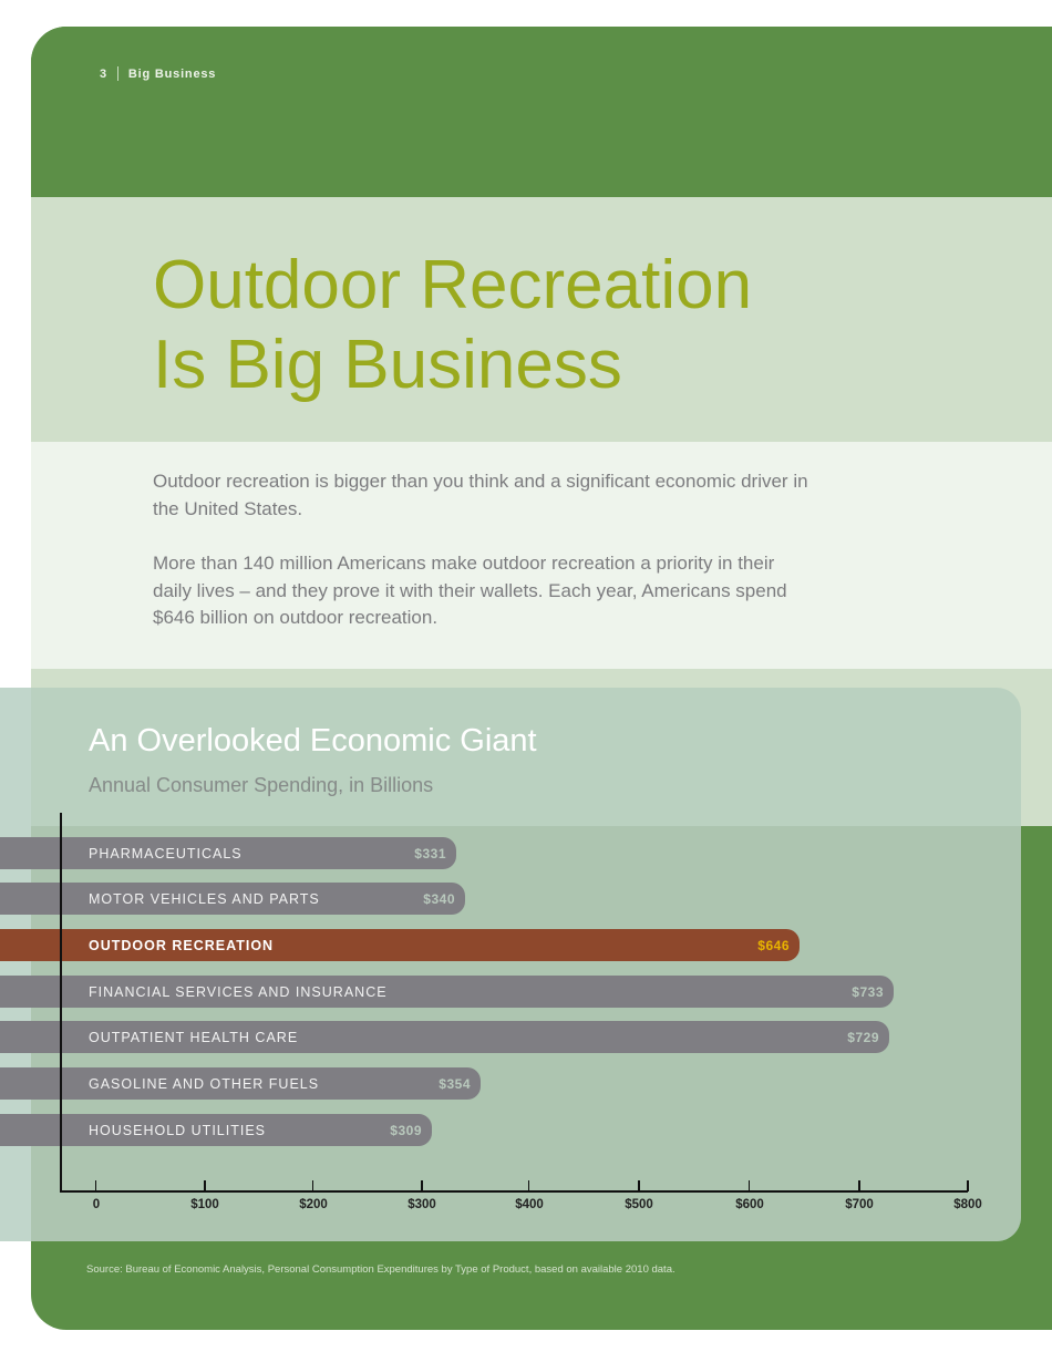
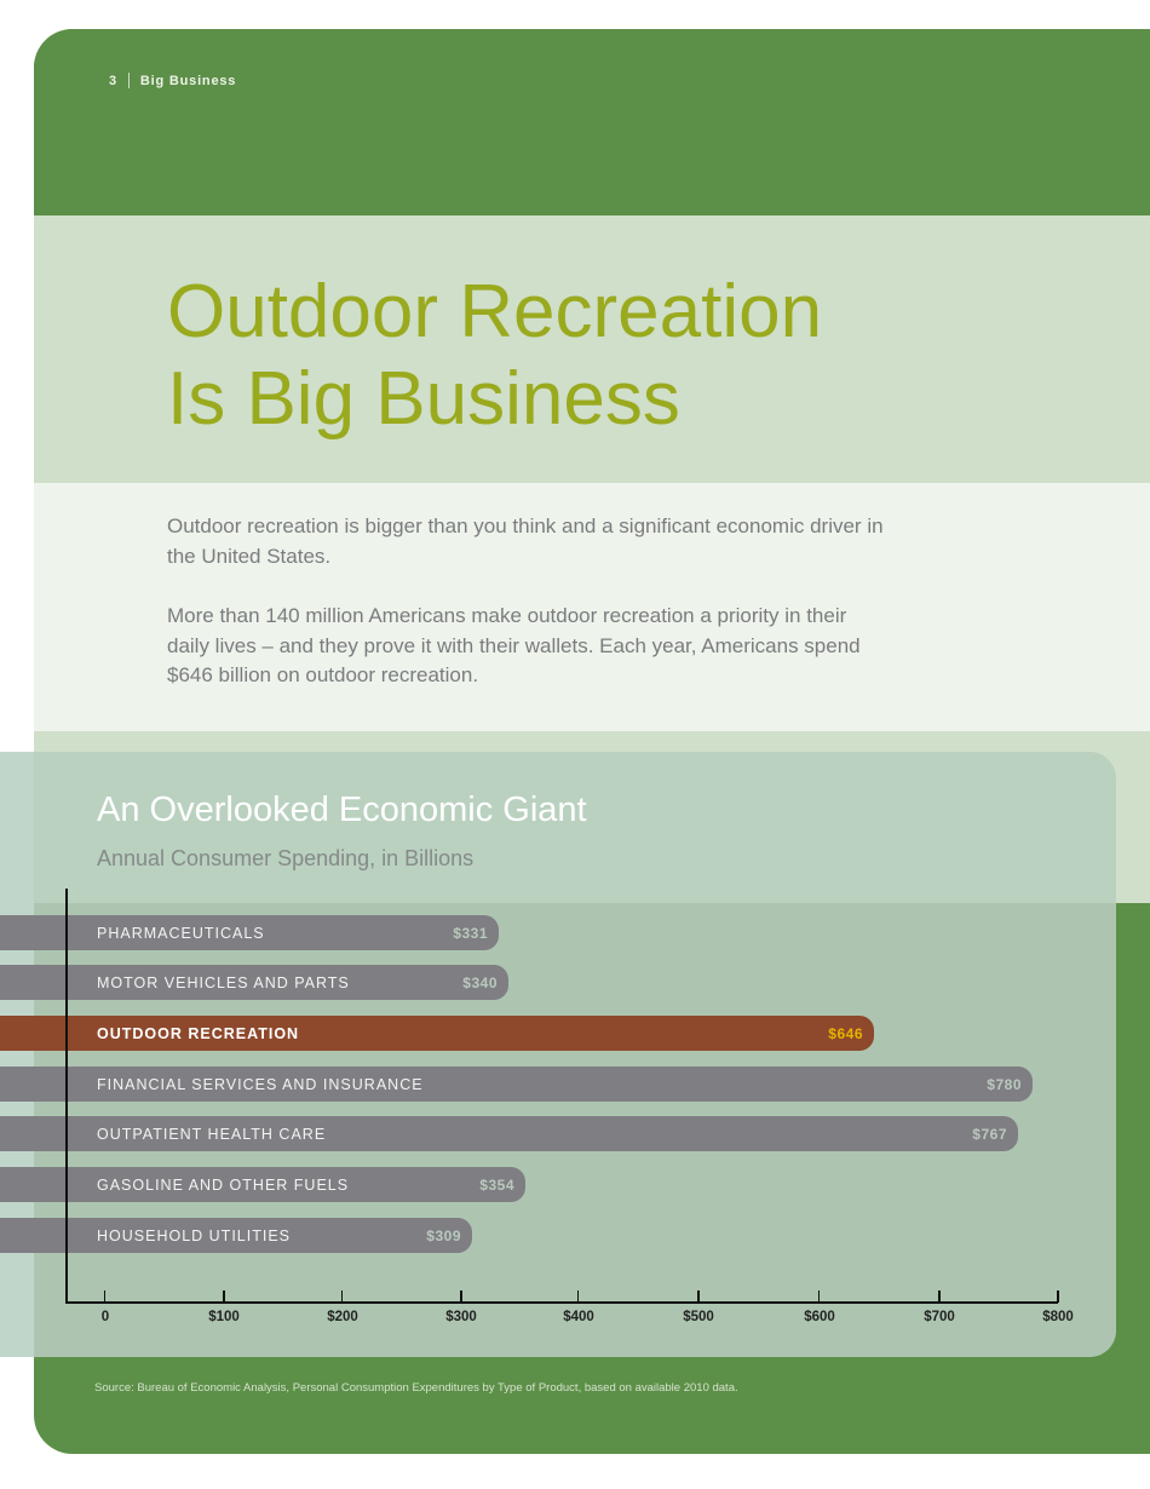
FINANCIAL SERVICES AND INSURANCE: $733 -> $780
OUTPATIENT HEALTH CARE: $729 -> $767
